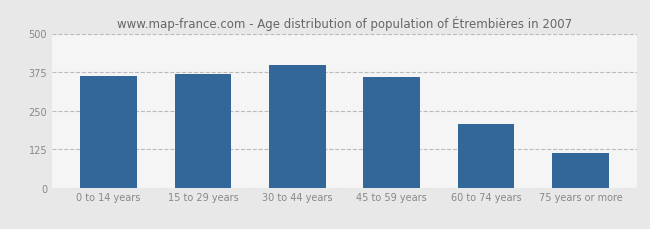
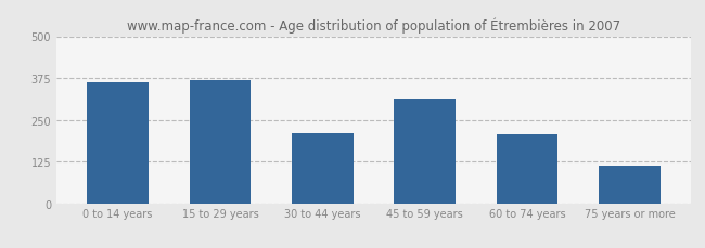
30 to 44 years: 398 -> 210
45 to 59 years: 358 -> 315
